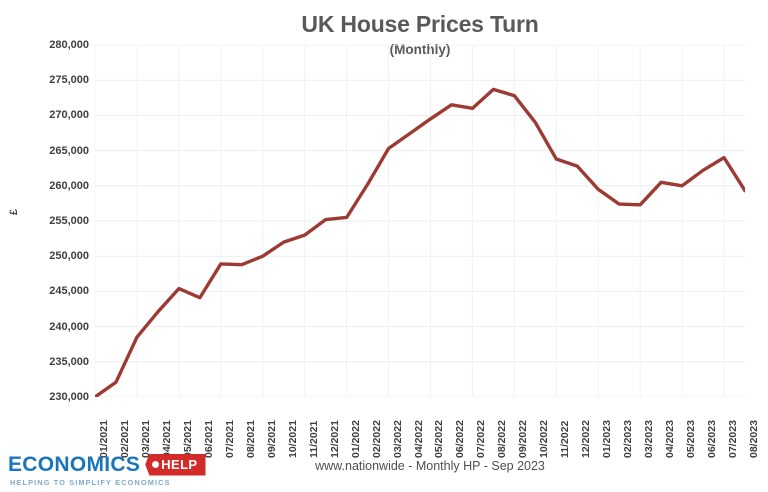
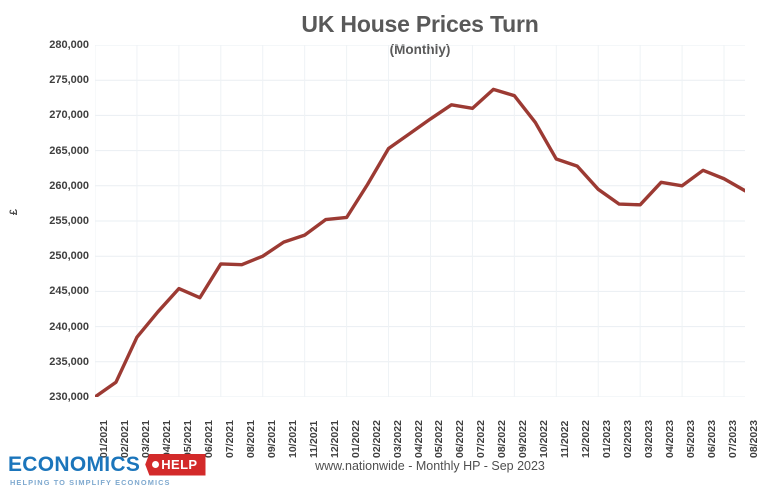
07/2023: 264000 -> 261000
